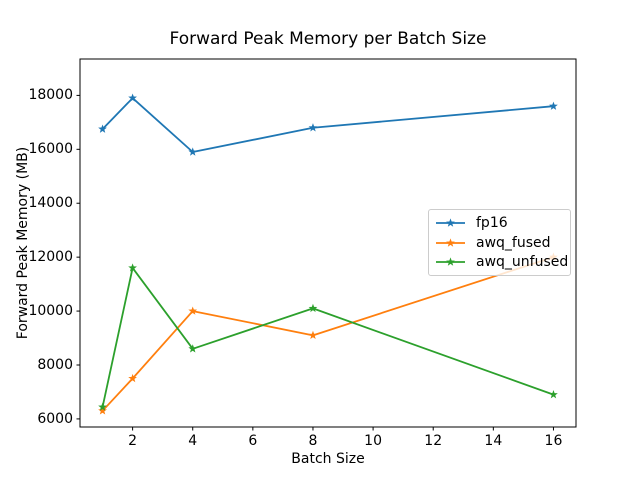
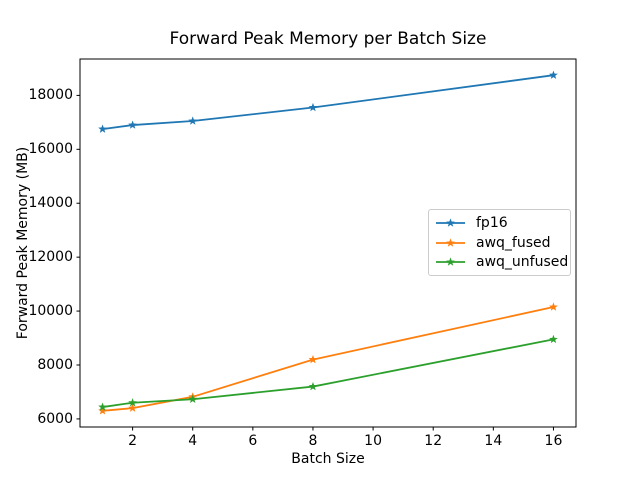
fp16/2: 17900 -> 16900
awq_fused/2: 7500 -> 6400
awq_unfused/2: 11600 -> 6600
fp16/4: 15900 -> 17000
awq_fused/4: 10000 -> 6800
awq_unfused/4: 8600 -> 6700
fp16/8: 16800 -> 17600
awq_fused/8: 9100 -> 8200
awq_unfused/8: 10100 -> 7200
fp16/16: 17600 -> 18800
awq_fused/16: 12000 -> 10200
awq_unfused/16: 6900 -> 9000
